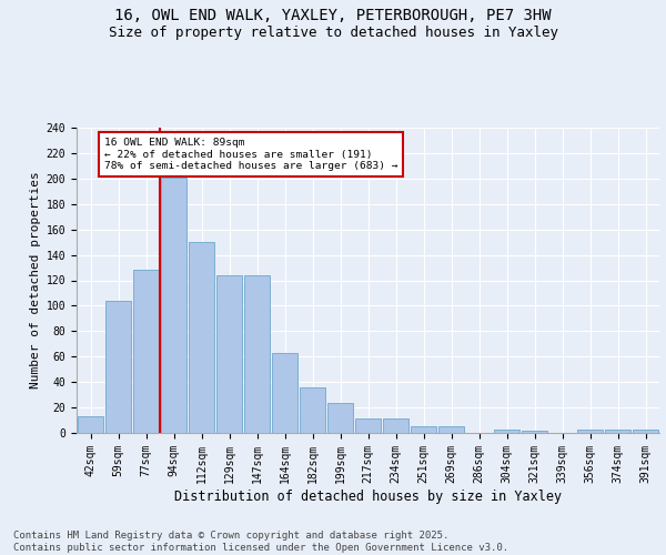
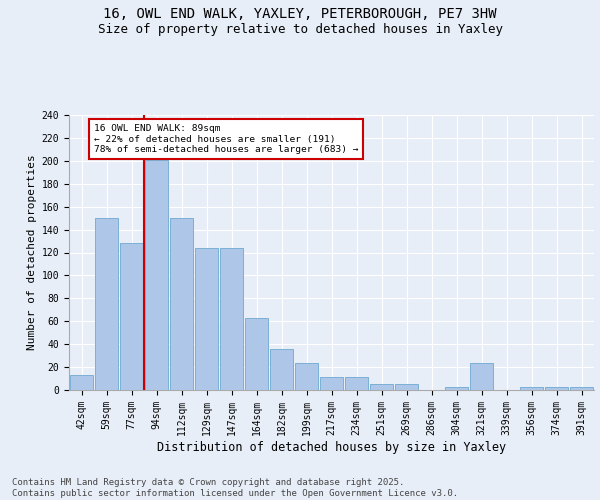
59sqm: 104 -> 150
321sqm: 2 -> 24
